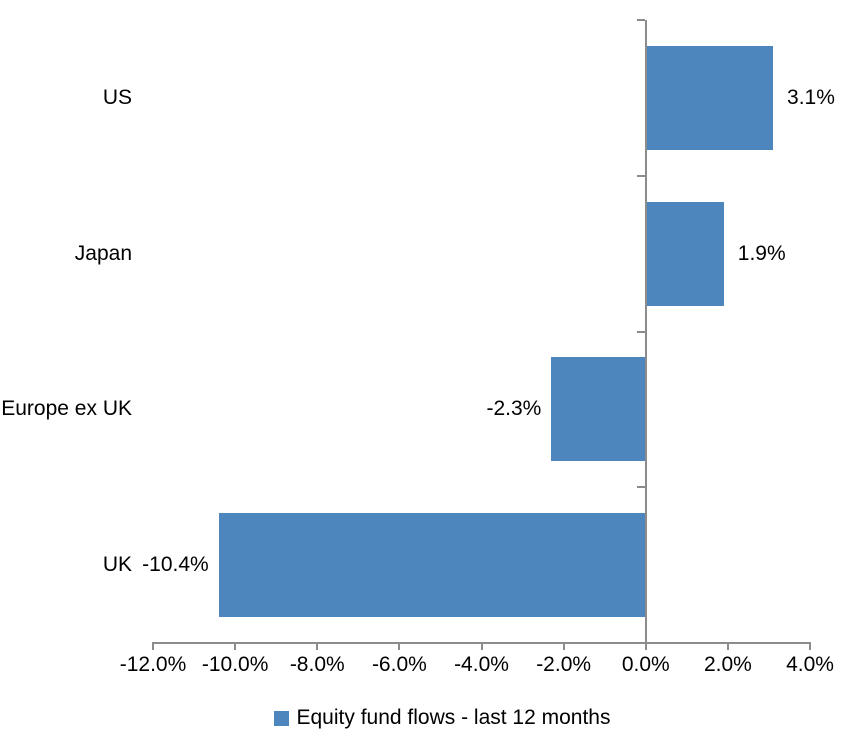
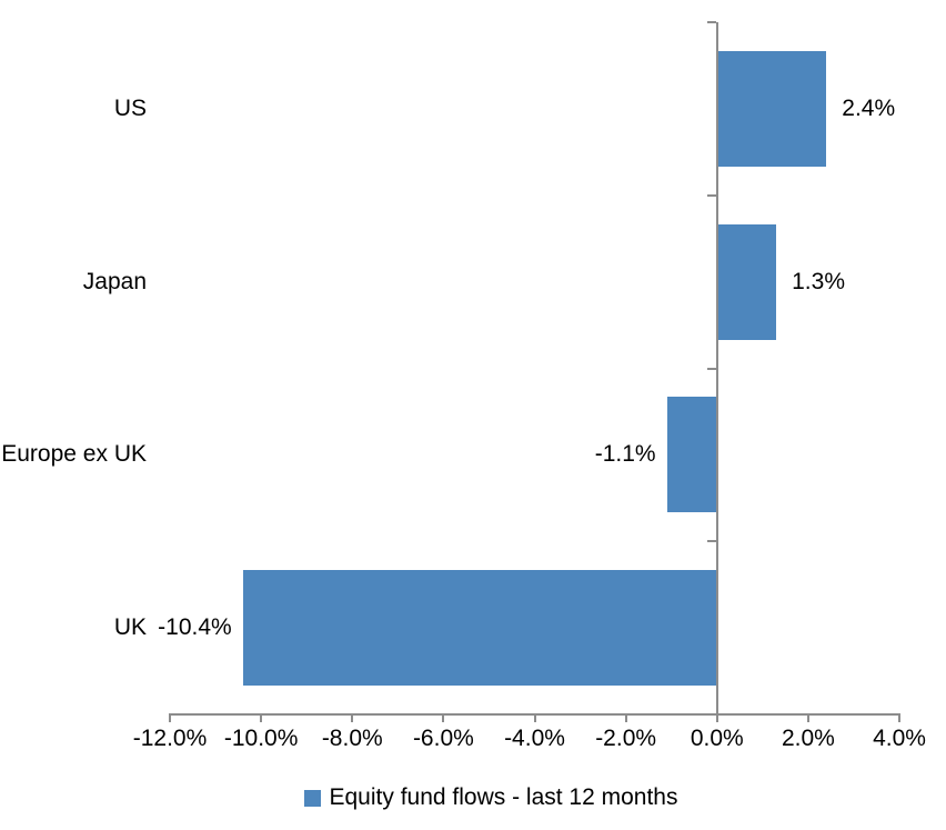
US: 3.1% -> 2.4%
Japan: 1.9% -> 1.3%
Europe ex UK: -2.3% -> -1.1%
